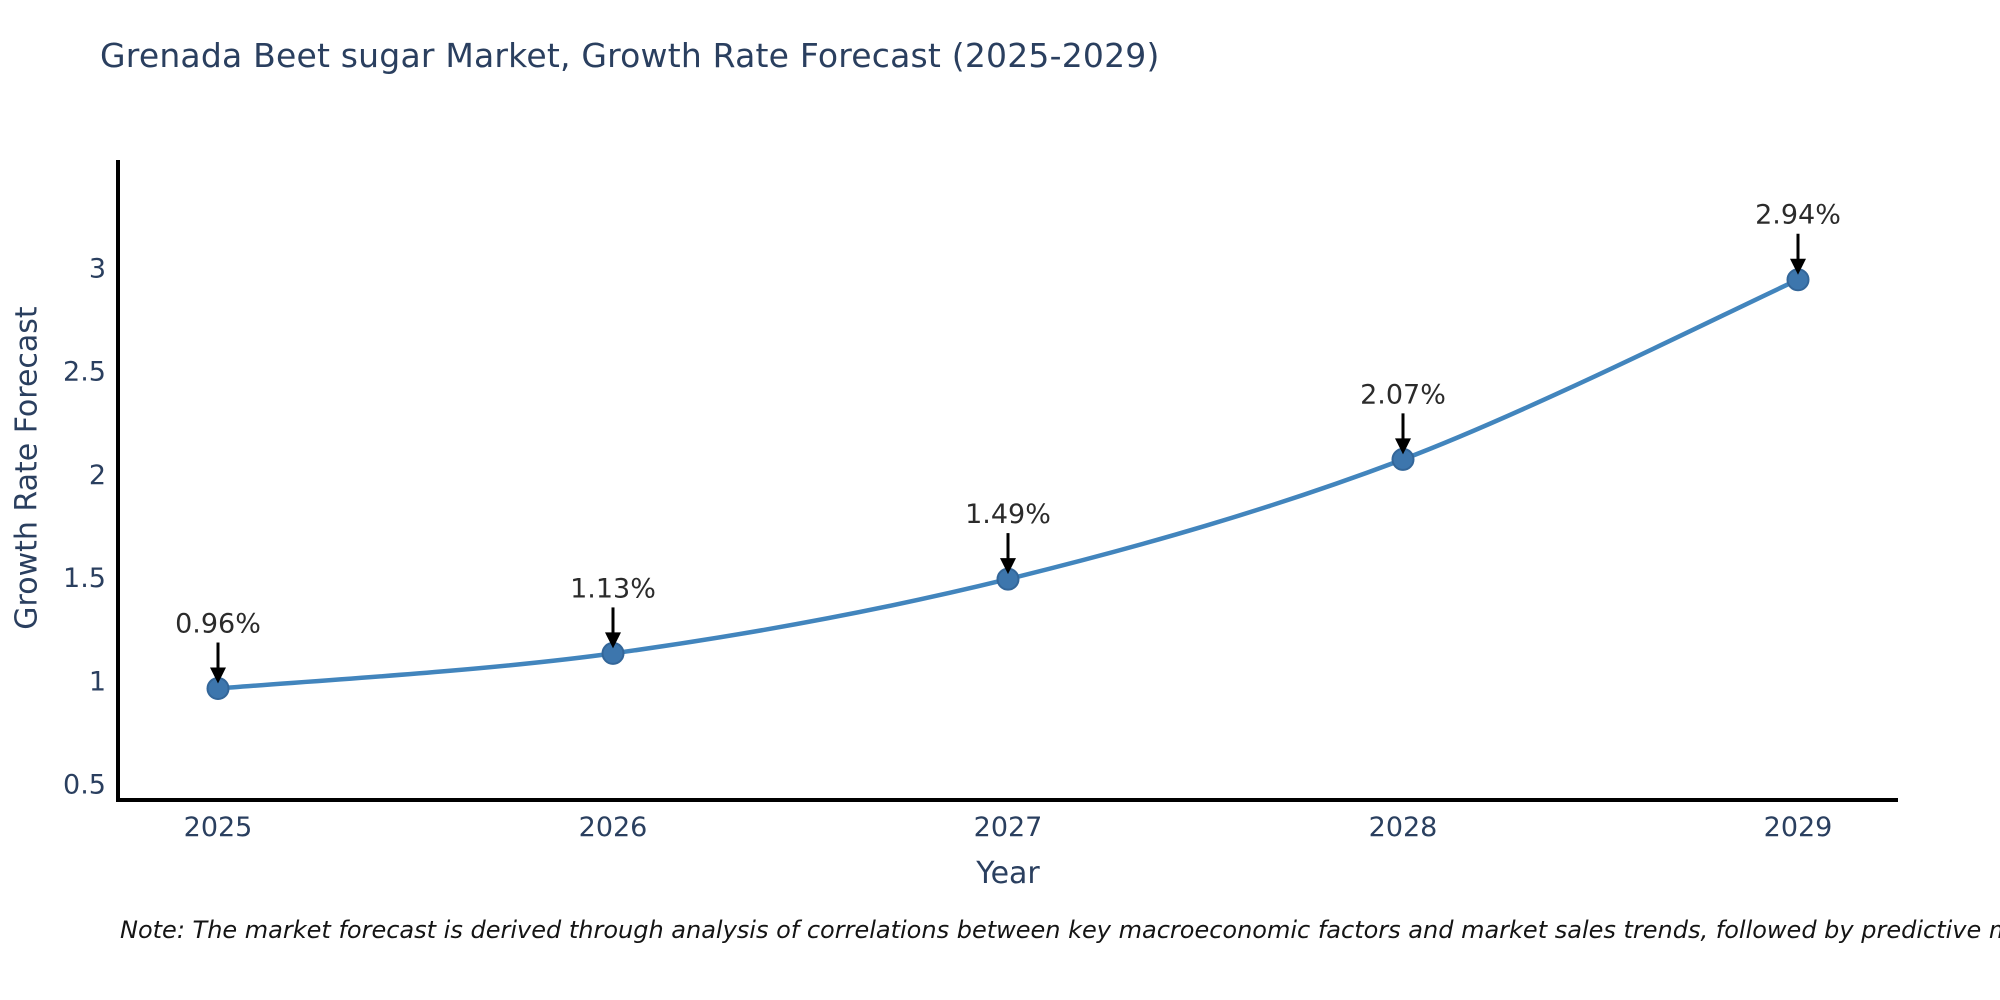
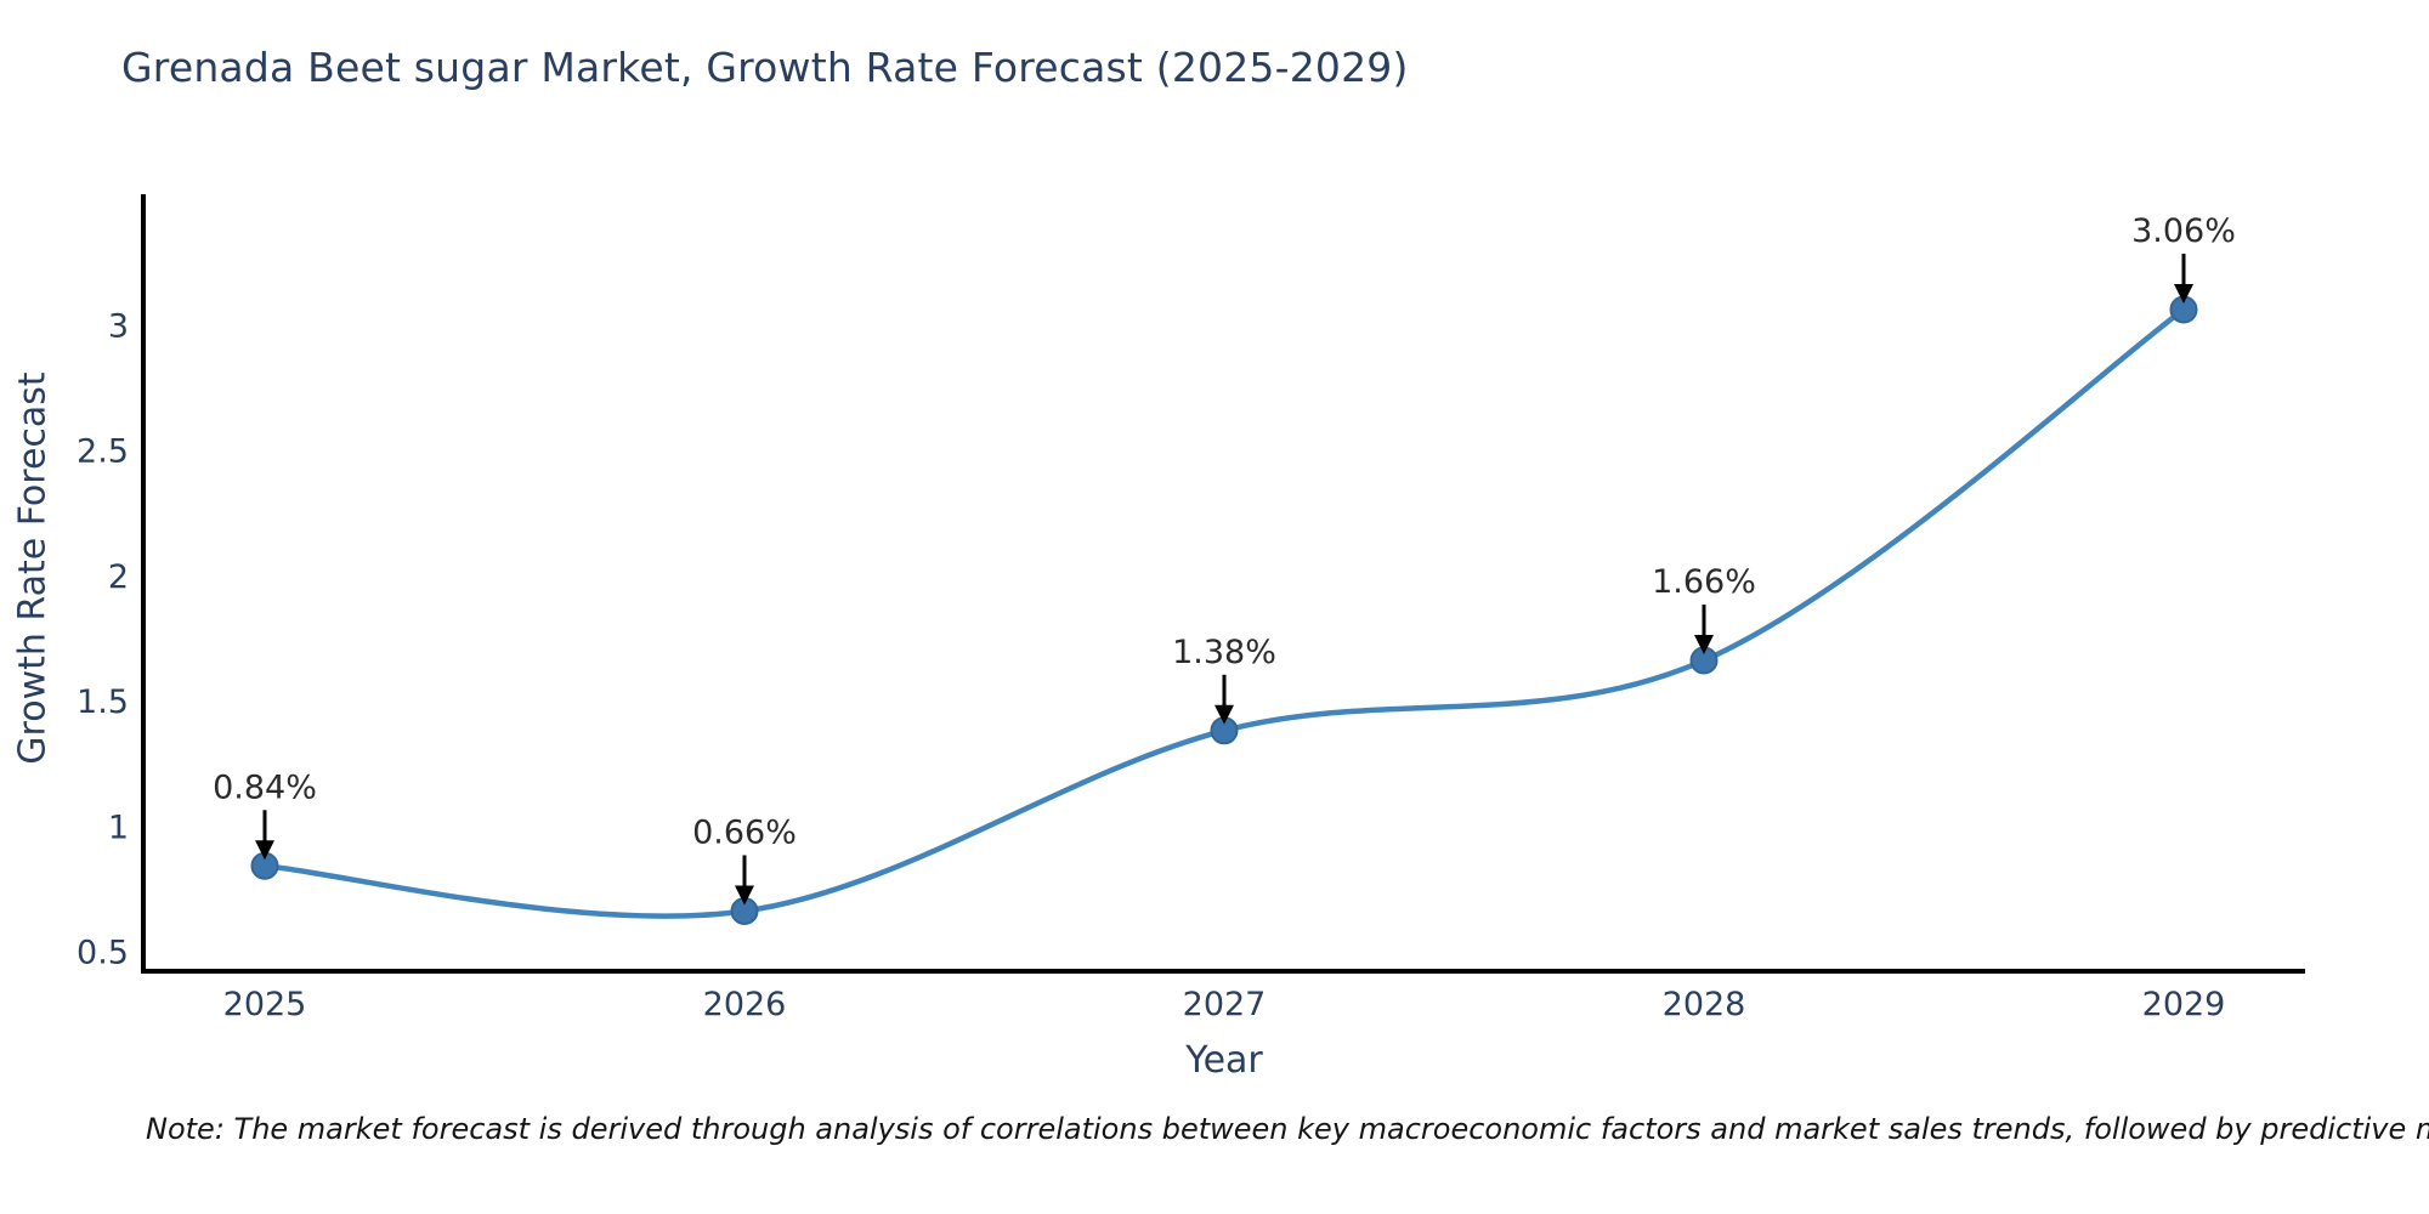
2025: 0.96% -> 0.84%
2026: 1.13% -> 0.66%
2027: 1.49% -> 1.38%
2028: 2.07% -> 1.66%
2029: 2.94% -> 3.06%
